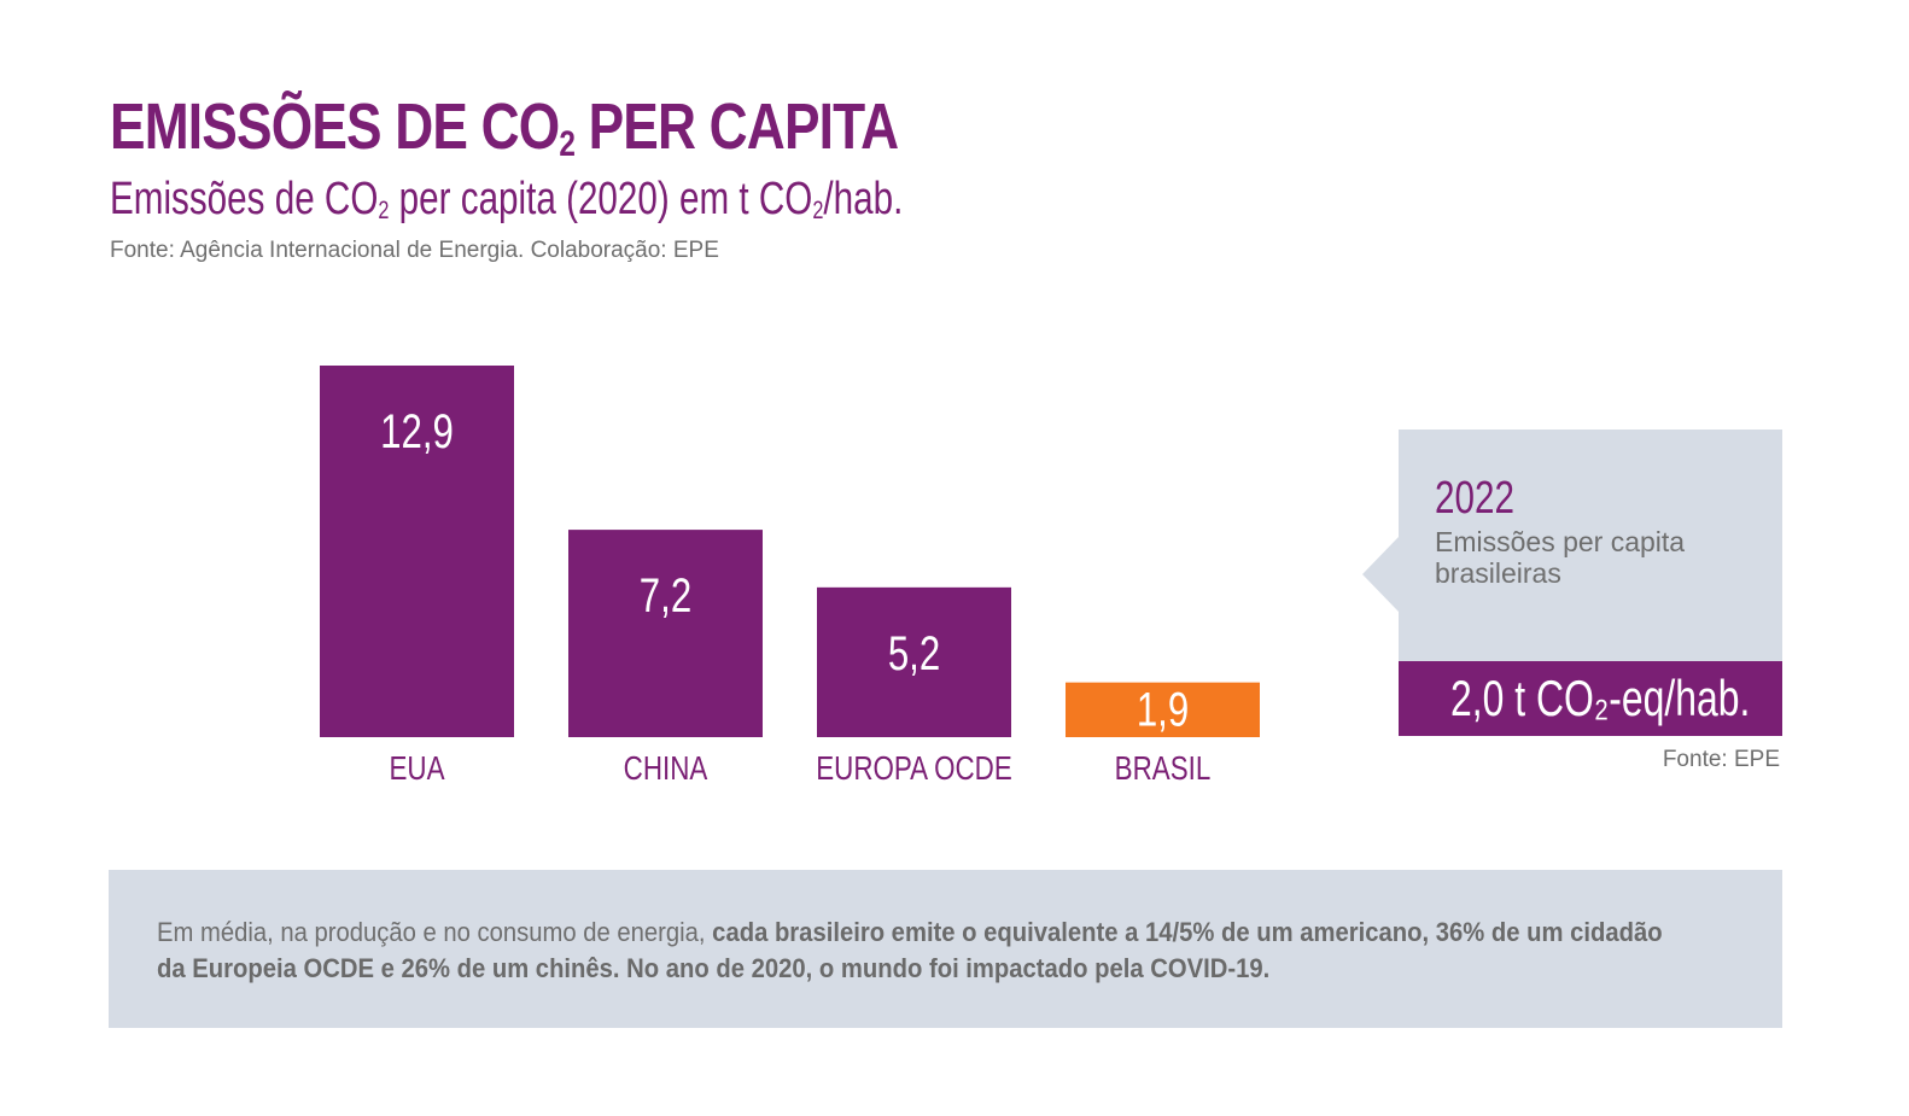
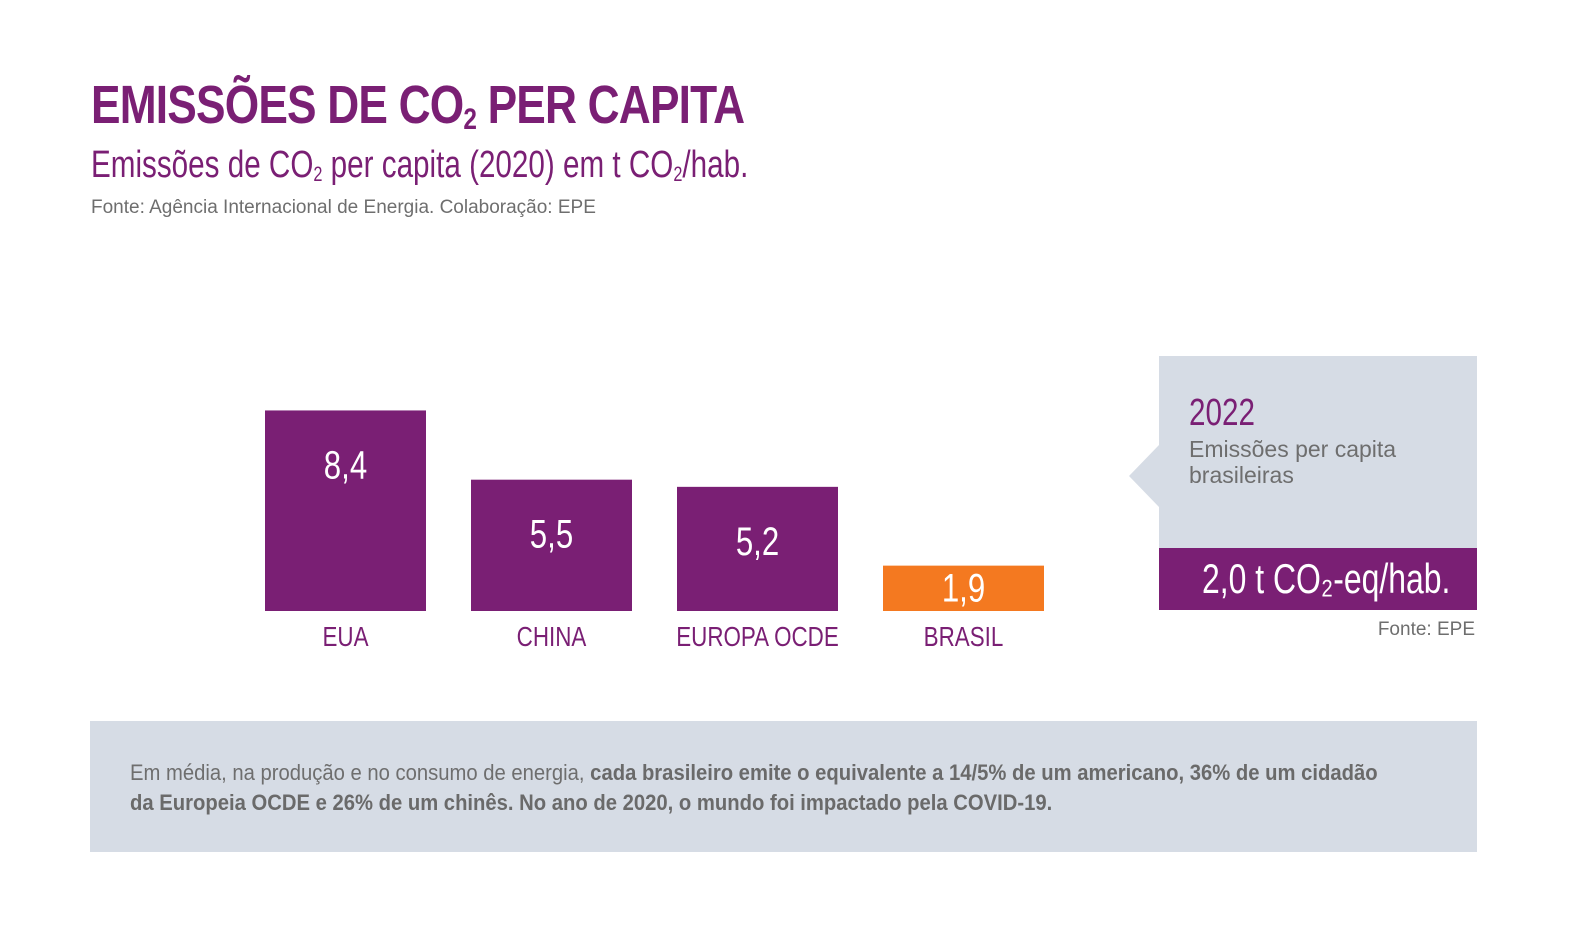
EUA: 12,9 -> 8,4
CHINA: 7,2 -> 5,5
